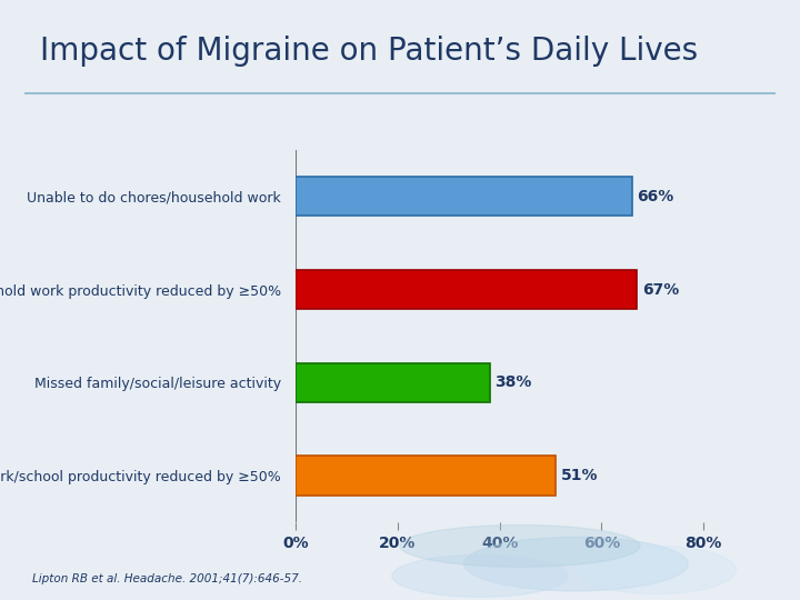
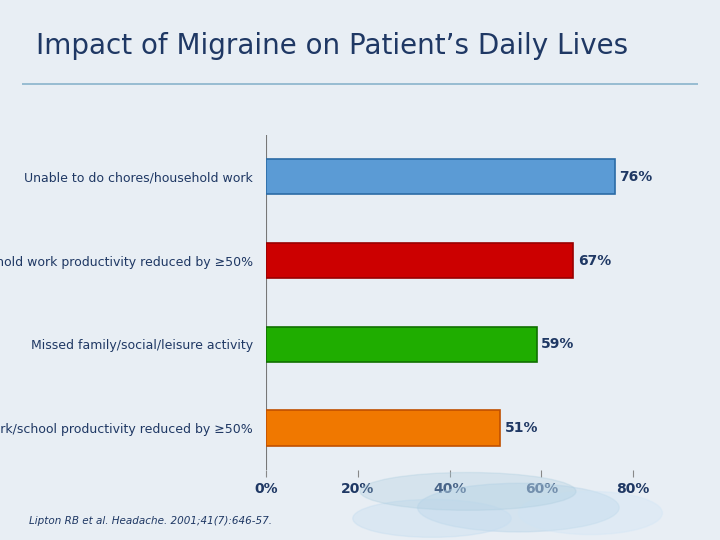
Unable to do chores/household work: 66% -> 76%
Missed family/social/leisure activity: 38% -> 59%
